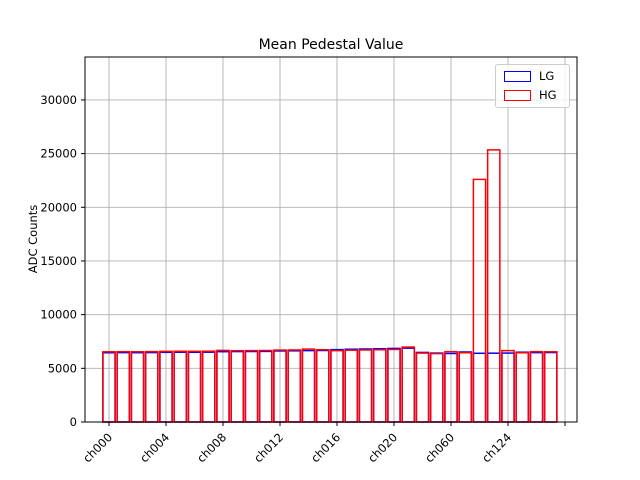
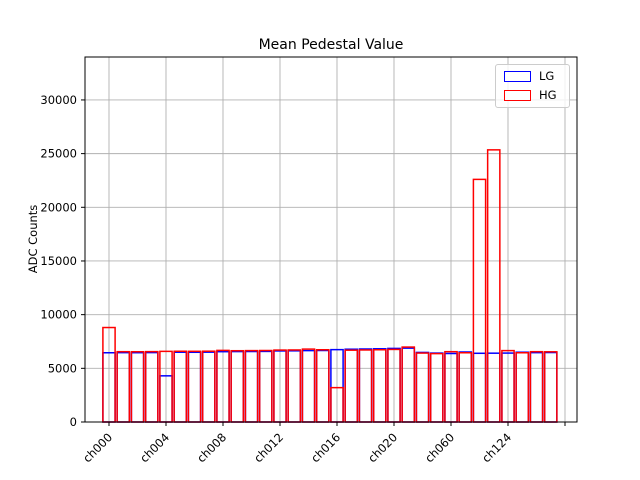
HG/ch000: 6500 -> 8800
LG/ch004: 6500 -> 4300
HG/ch016: 6600 -> 3200
